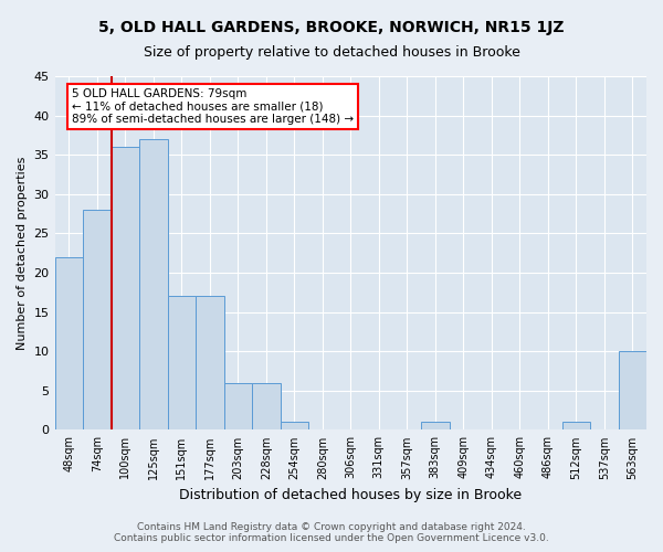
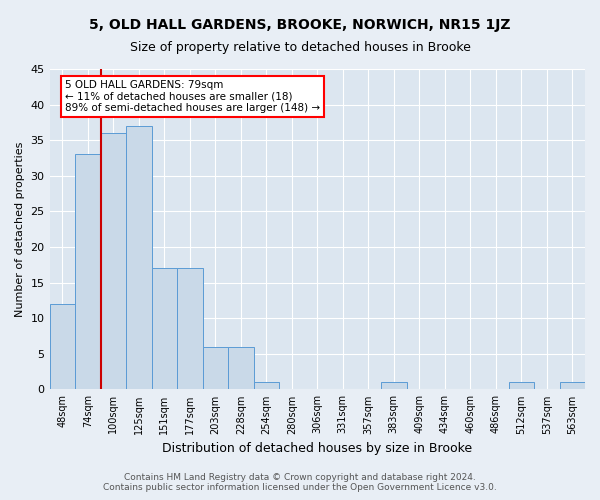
48sqm: 22 -> 12
74sqm: 28 -> 33
563sqm: 10 -> 1
